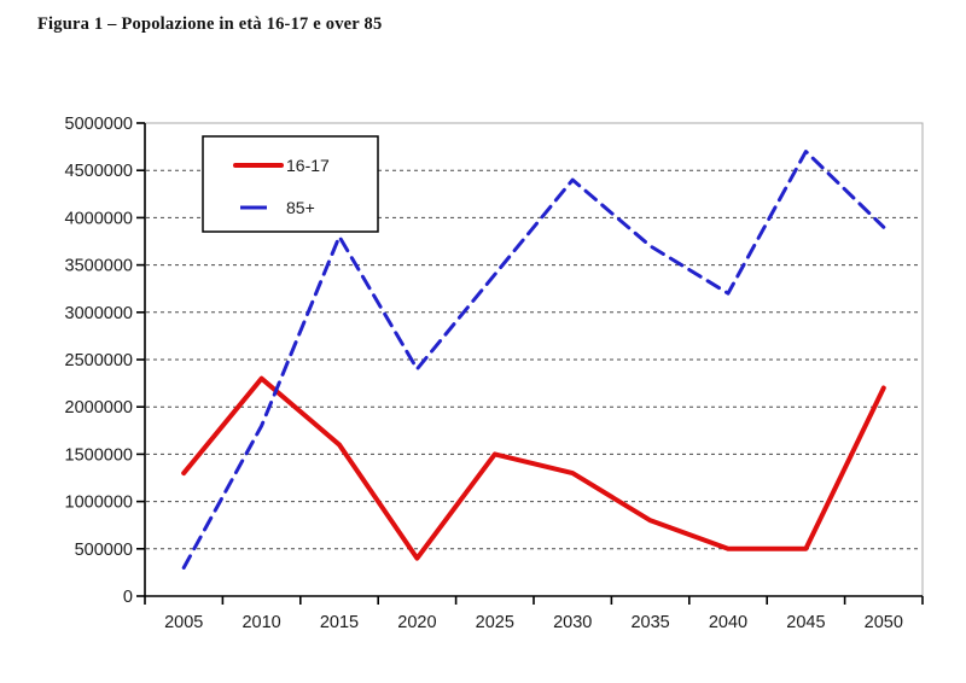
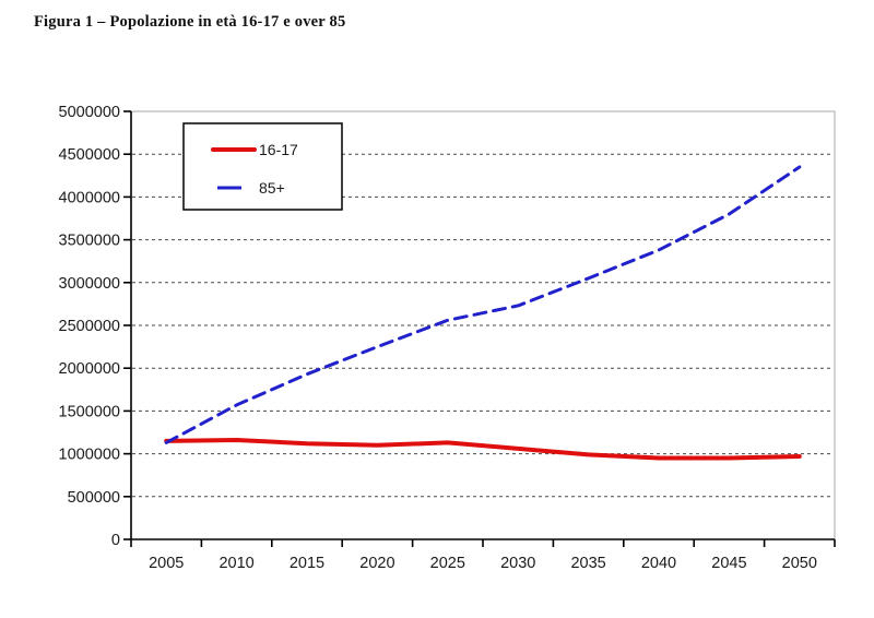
16-17/2005: 1300000 -> 1200000
85+/2005: 300000 -> 1100000
16-17/2010: 2300000 -> 1200000
85+/2010: 1800000 -> 1600000
16-17/2015: 1600000 -> 1100000
85+/2015: 3800000 -> 1900000
16-17/2020: 400000 -> 1100000
85+/2020: 2400000 -> 2200000
16-17/2025: 1500000 -> 1100000
85+/2025: 3400000 -> 2600000
16-17/2030: 1300000 -> 1100000
85+/2030: 4400000 -> 2700000
16-17/2035: 800000 -> 1000000
85+/2035: 3700000 -> 3000000
16-17/2040: 500000 -> 1000000
85+/2040: 3200000 -> 3400000
16-17/2045: 500000 -> 1000000
85+/2045: 4700000 -> 3800000
16-17/2050: 2200000 -> 1000000
85+/2050: 3900000 -> 4400000
